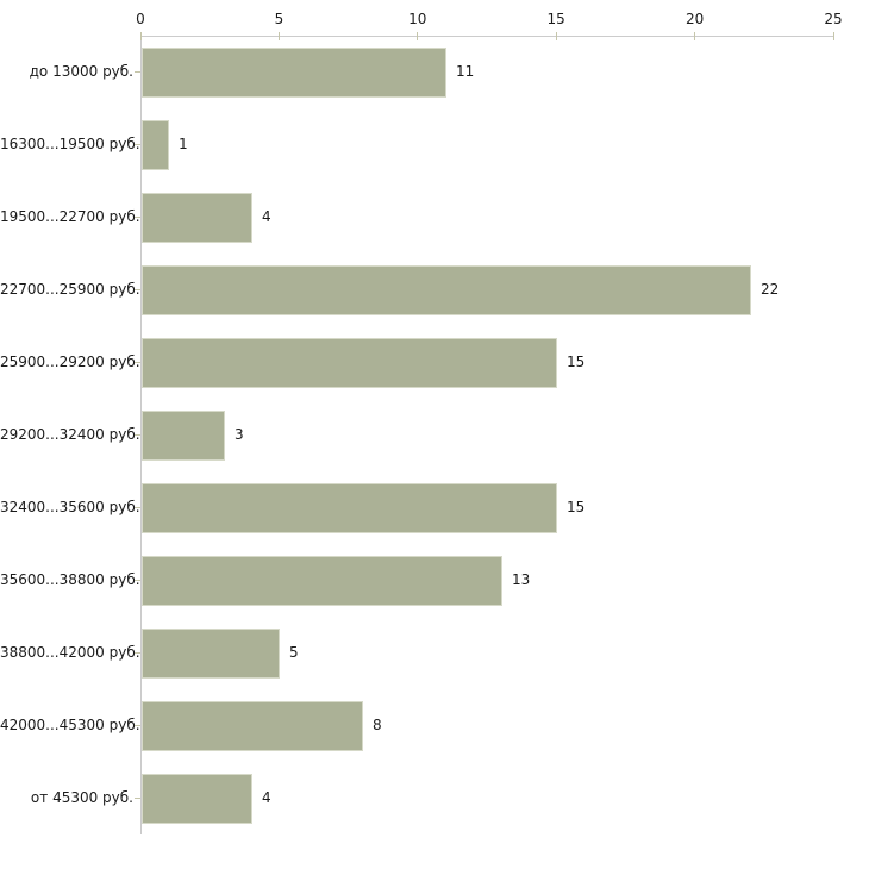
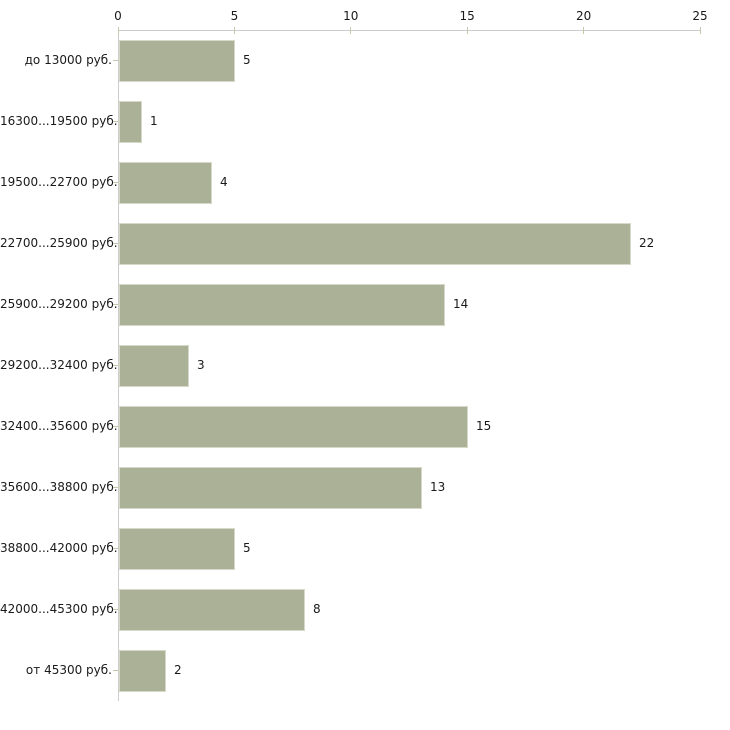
до 13000 руб.: 11 -> 5
25900...29200 руб.: 15 -> 14
от 45300 руб.: 4 -> 2
